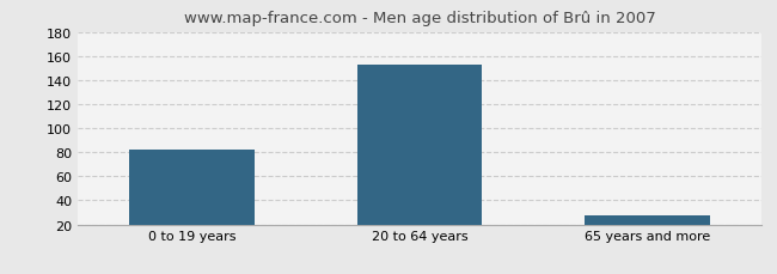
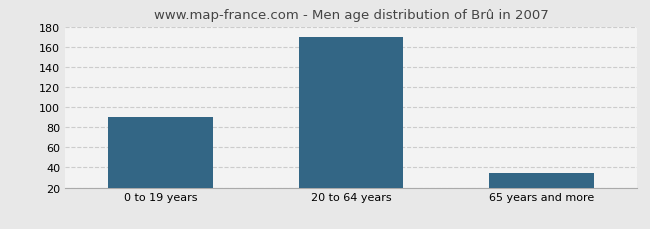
0 to 19 years: 82 -> 90
20 to 64 years: 153 -> 170
65 years and more: 28 -> 35
